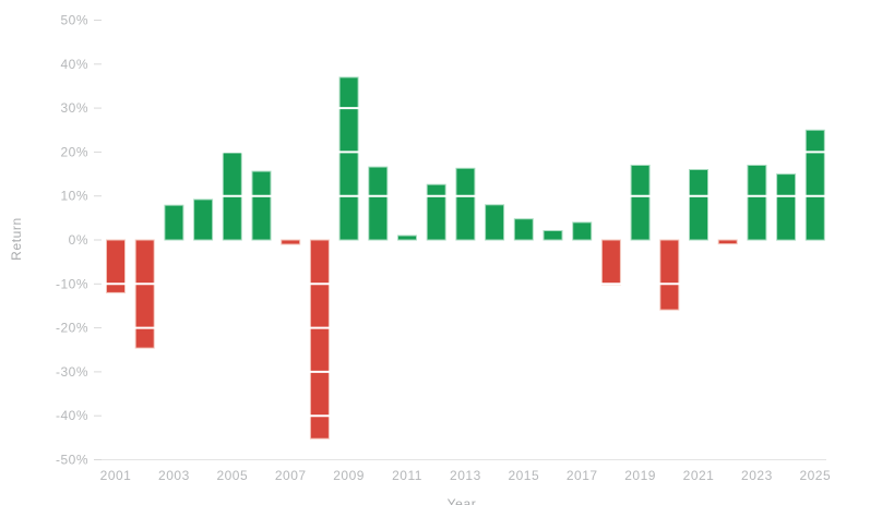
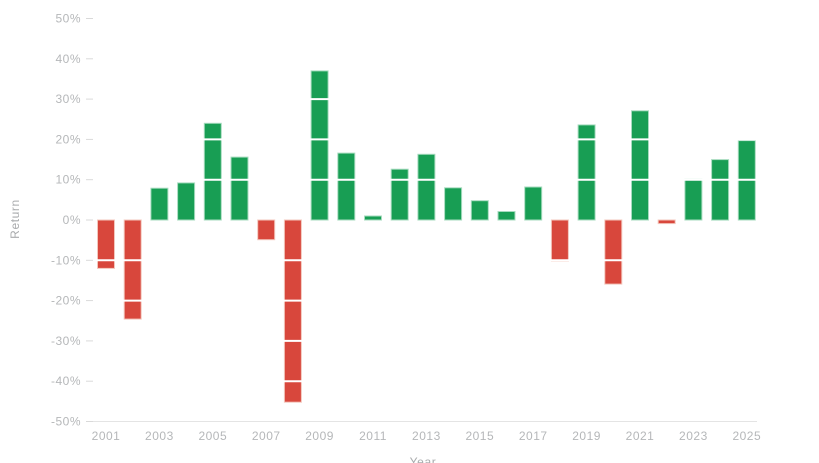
2005: 20% -> 24%
2007: -1% -> -5%
2017: 4% -> 8%
2019: 17% -> 24%
2021: 16% -> 27%
2023: 17% -> 10%
2025: 25% -> 20%
